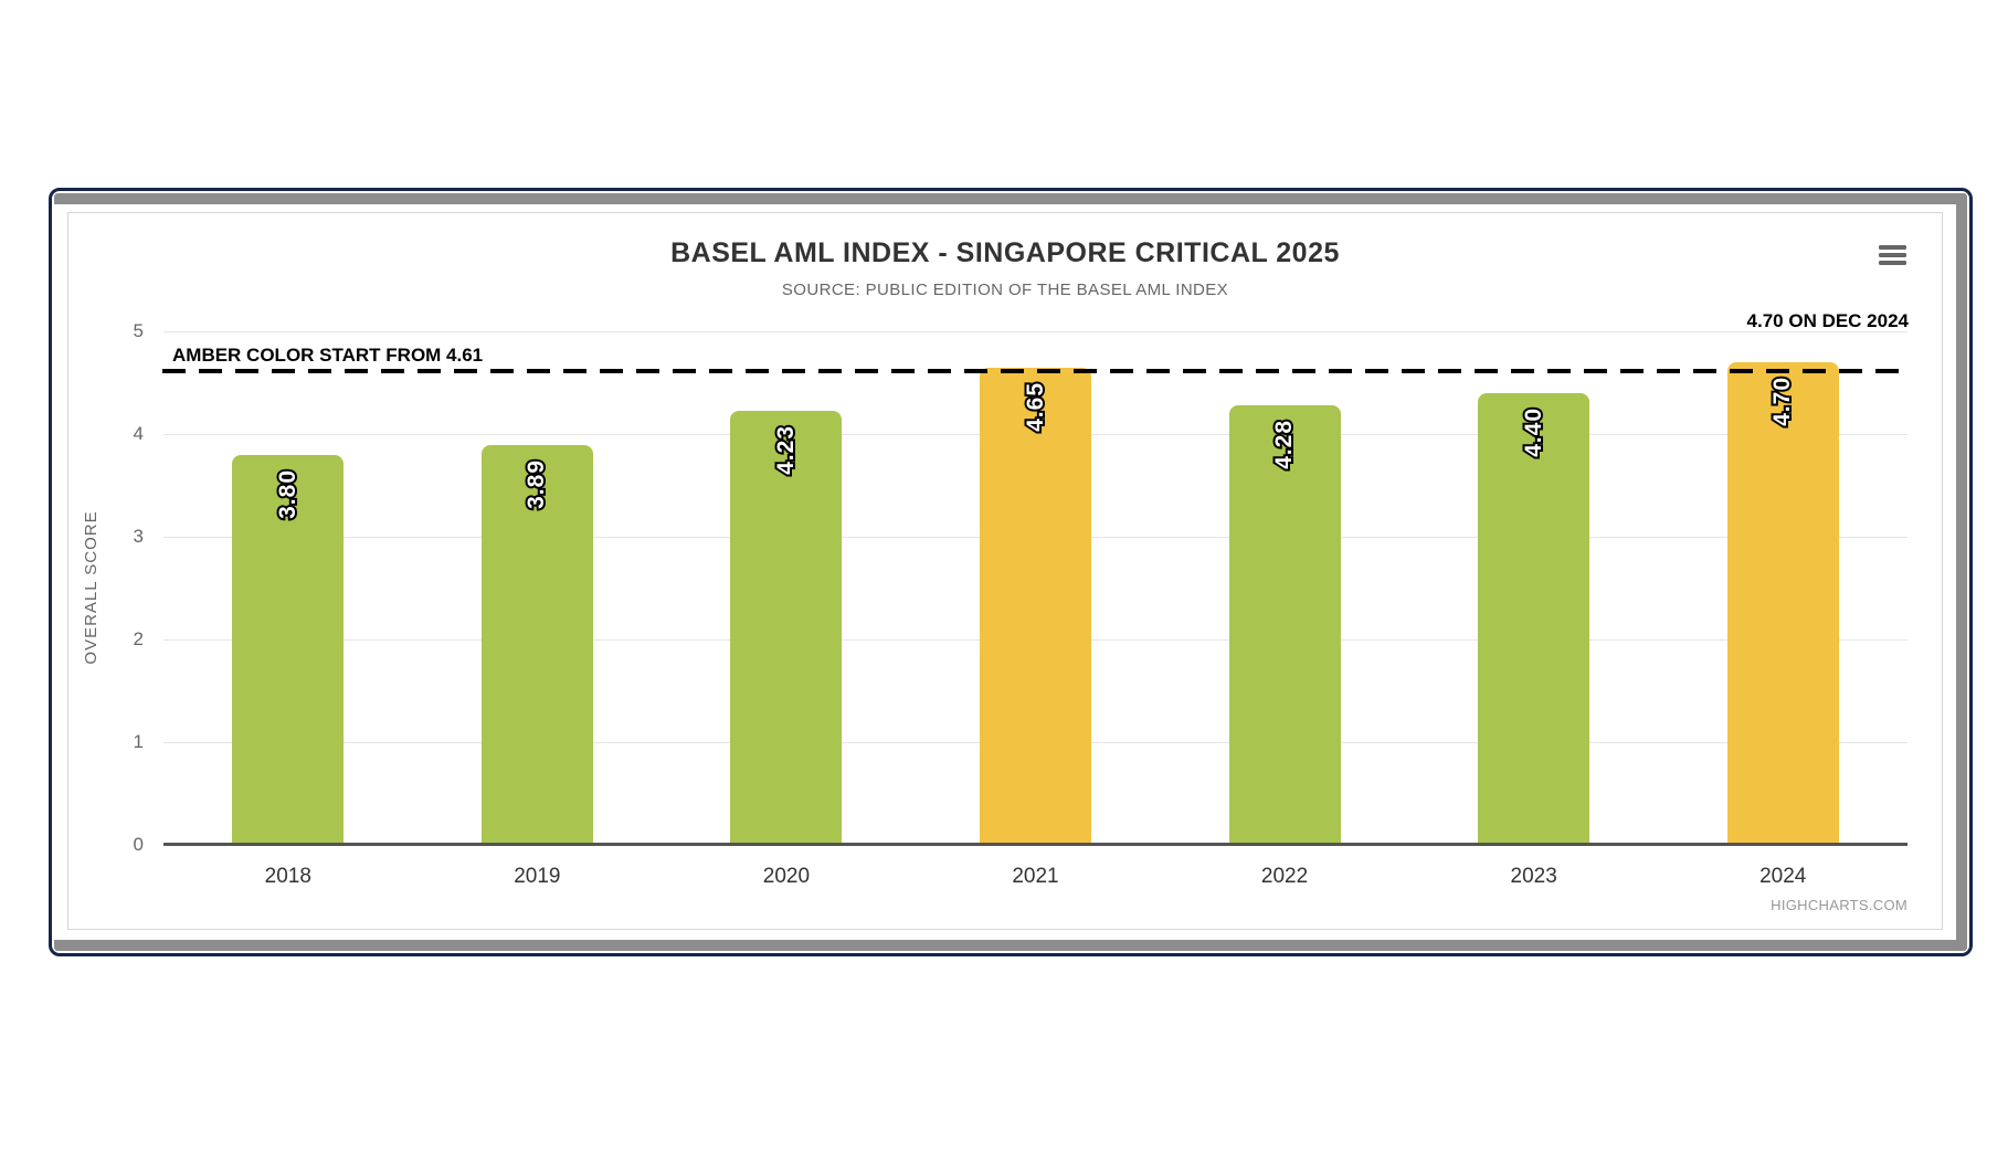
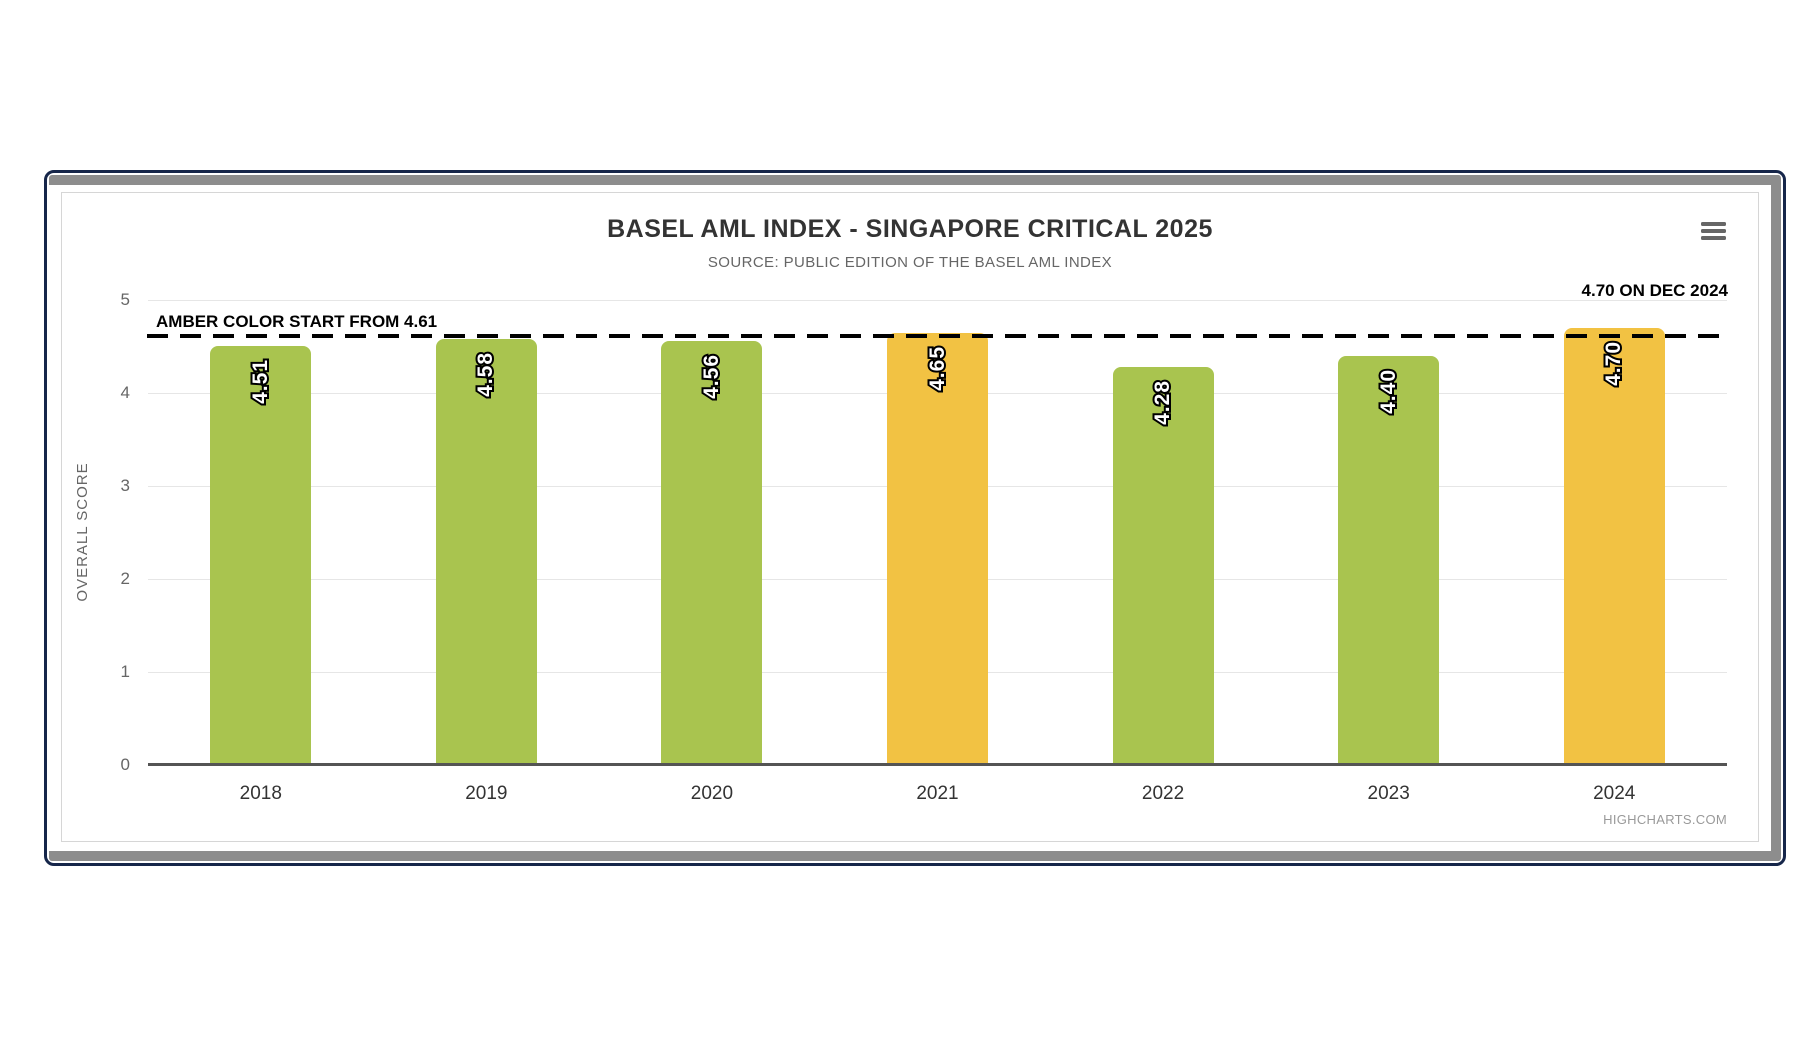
2018: 3.80 -> 4.51
2019: 3.89 -> 4.58
2020: 4.23 -> 4.56
